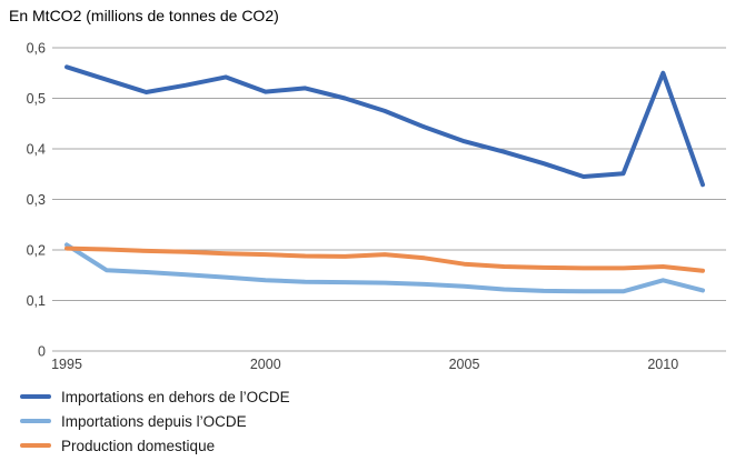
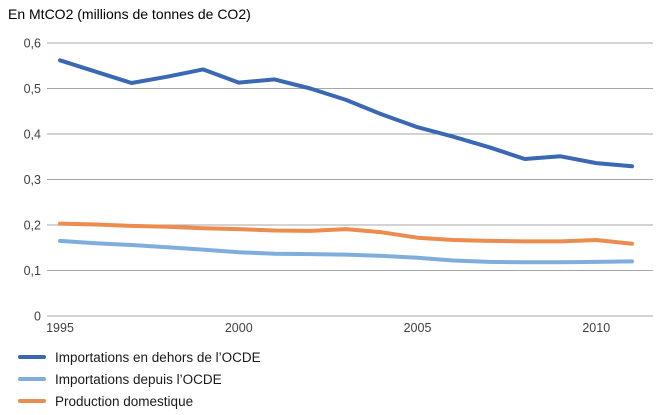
Importations depuis l’OCDE/1995: 0,21 -> 0,17
Importations en dehors de l’OCDE/2010: 0,55 -> 0,34
Importations depuis l’OCDE/2010: 0,14 -> 0,12
